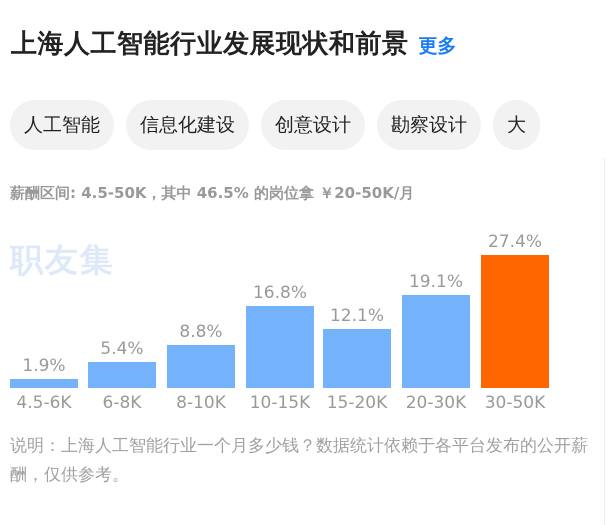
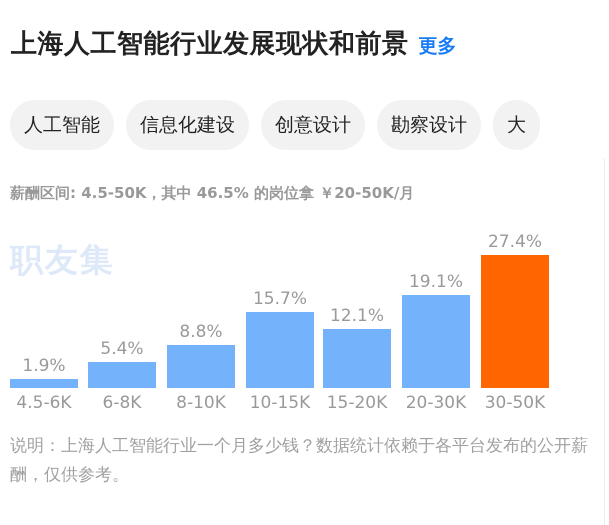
10-15K: 16.8% -> 15.7%
